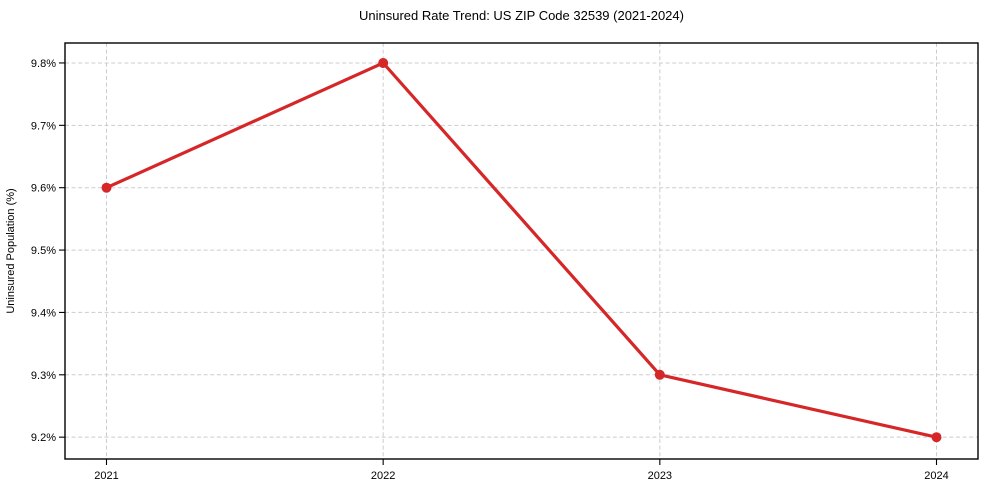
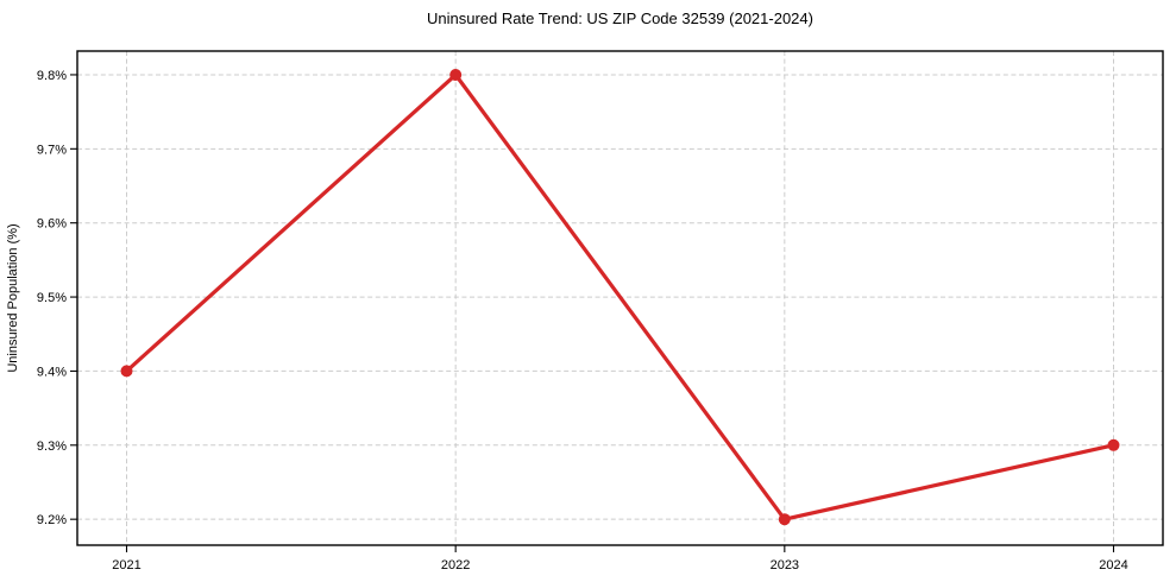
2021: 9.6% -> 9.4%
2023: 9.3% -> 9.2%
2024: 9.2% -> 9.3%
